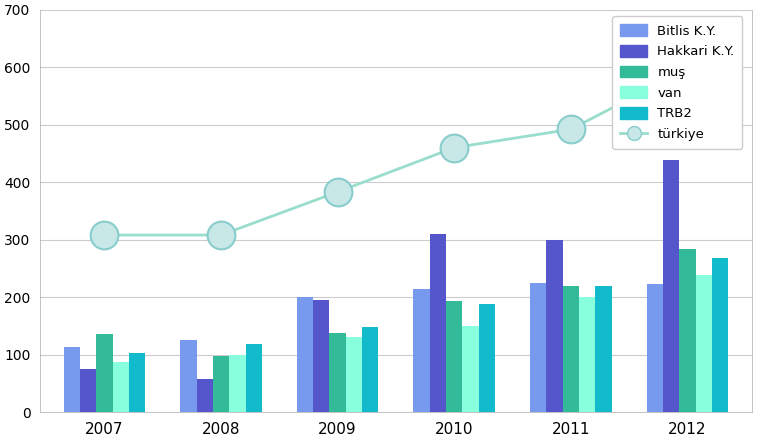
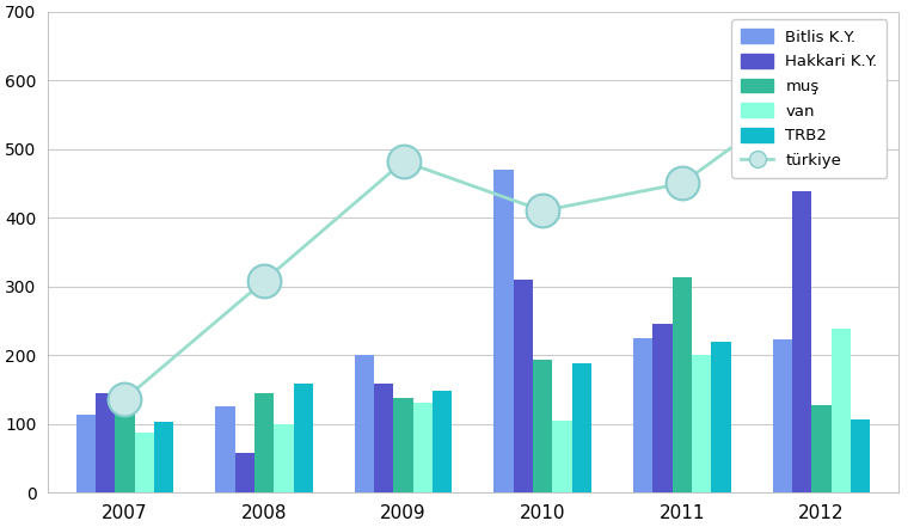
Hakkari K.Y./2007: 75 -> 144
türkiye/2007: 308 -> 136
muş/2008: 97 -> 144
TRB2/2008: 118 -> 158
Hakkari K.Y./2009: 195 -> 158
türkiye/2009: 383 -> 482
Bitlis K.Y./2010: 215 -> 470
türkiye/2010: 460 -> 410
van/2010: 150 -> 104
Hakkari K.Y./2011: 300 -> 246
muş/2011: 220 -> 314
türkiye/2011: 492 -> 450
muş/2012: 283 -> 128
TRB2/2012: 268 -> 106
